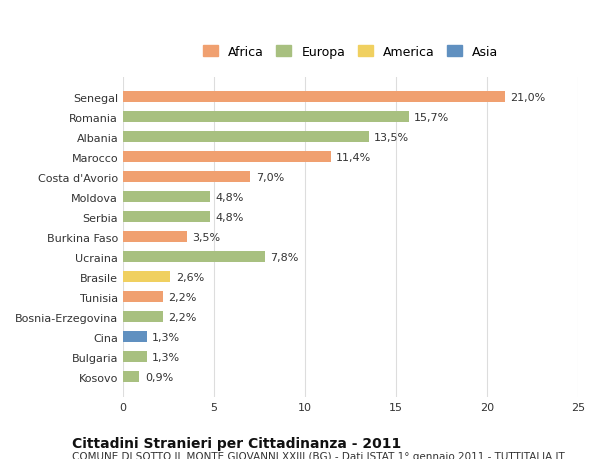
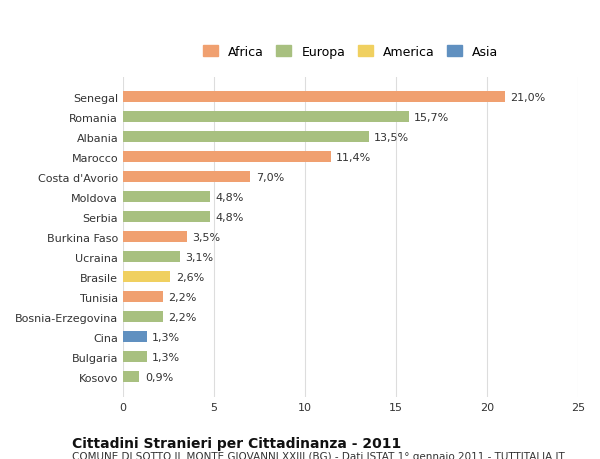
Ucraina: 7,8% -> 3,1%
